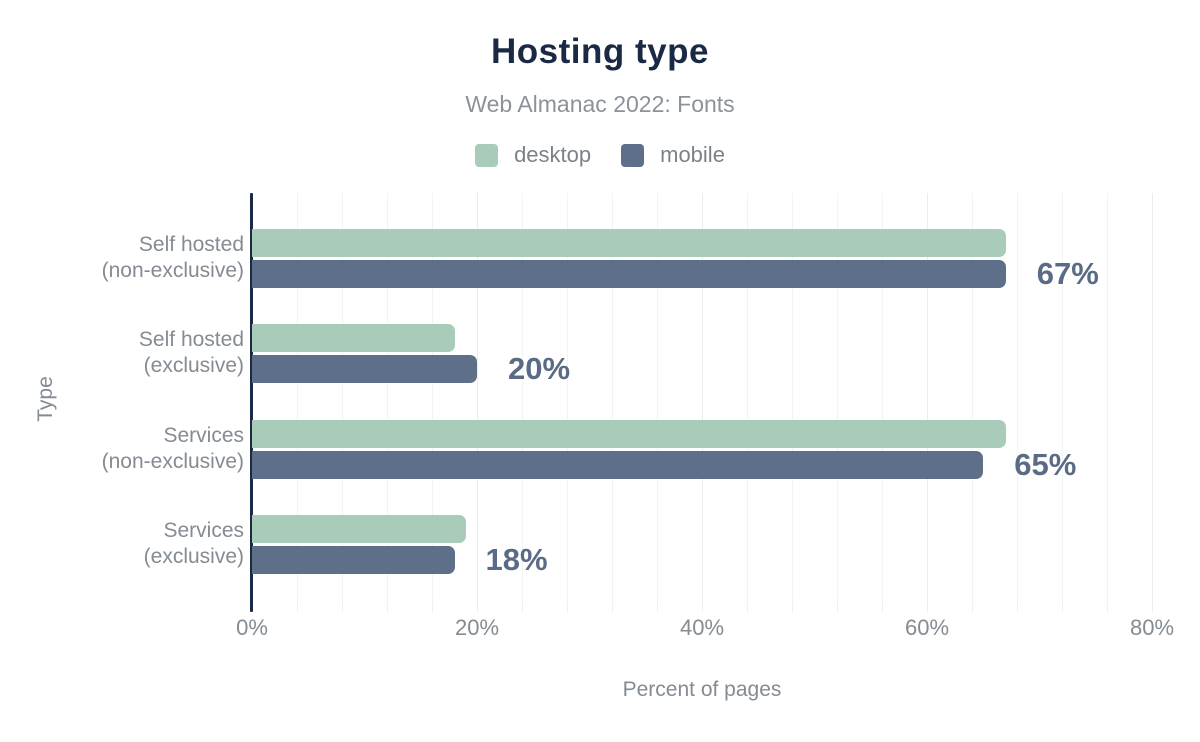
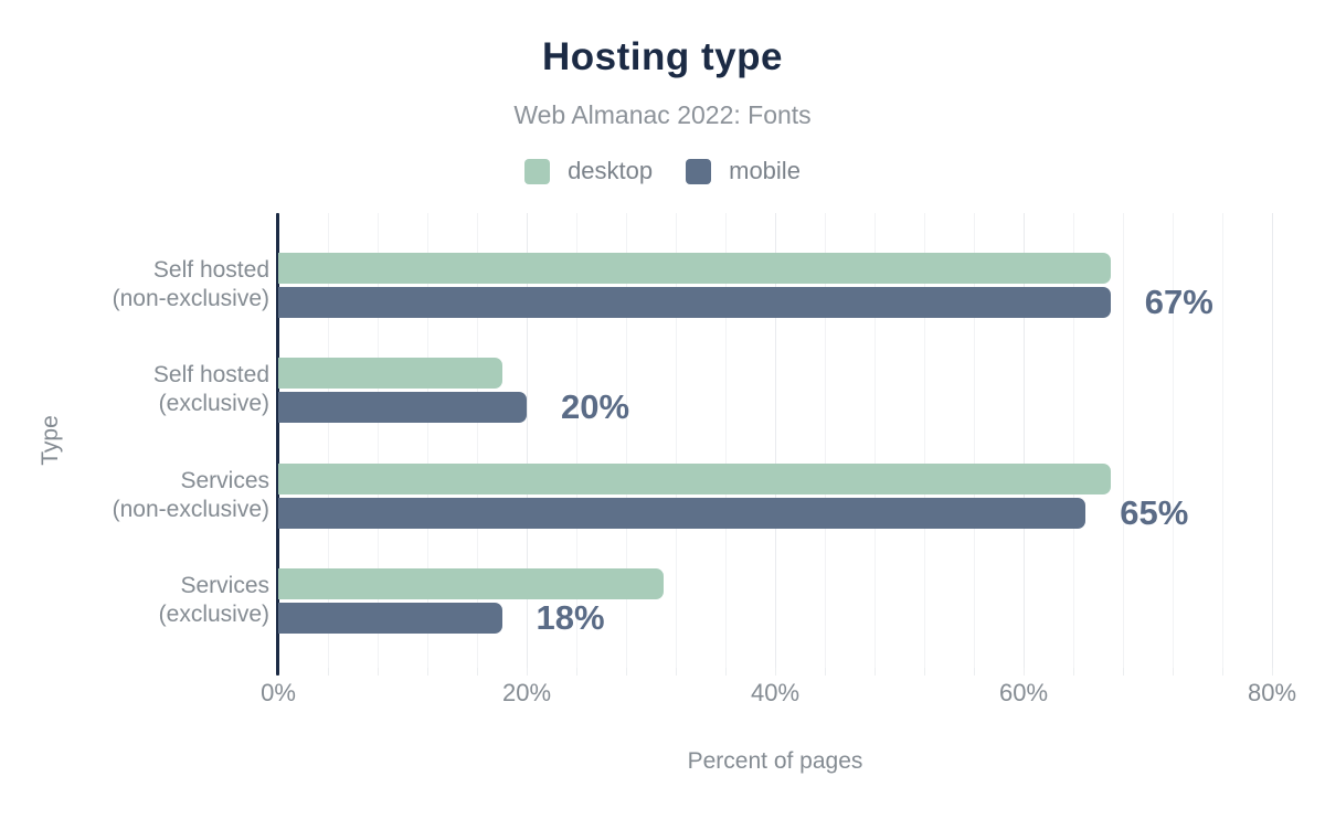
desktop/Services (exclusive): 19% -> 31%
